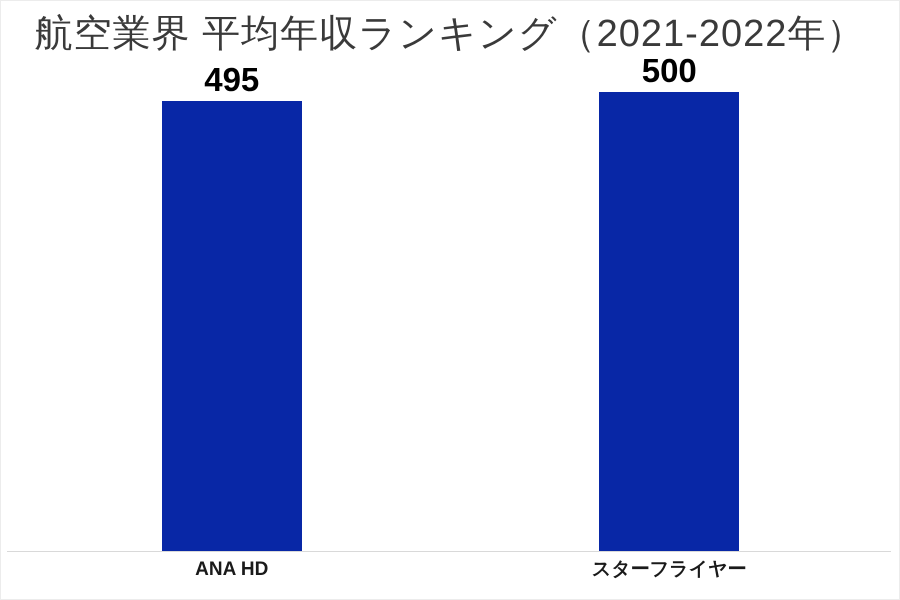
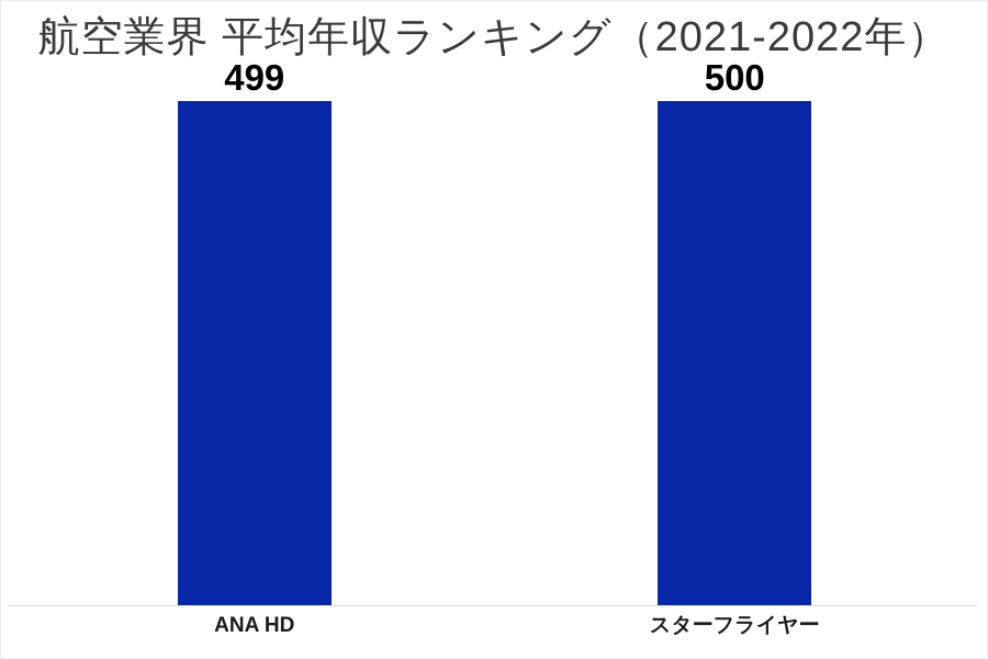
ANA HD: 495 -> 499
